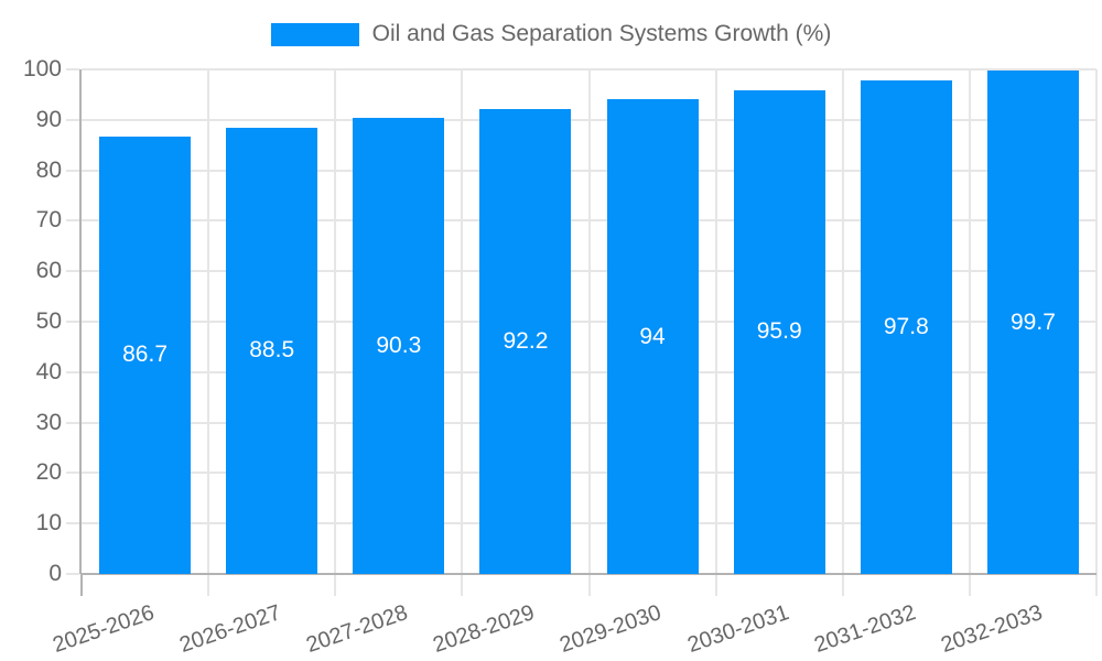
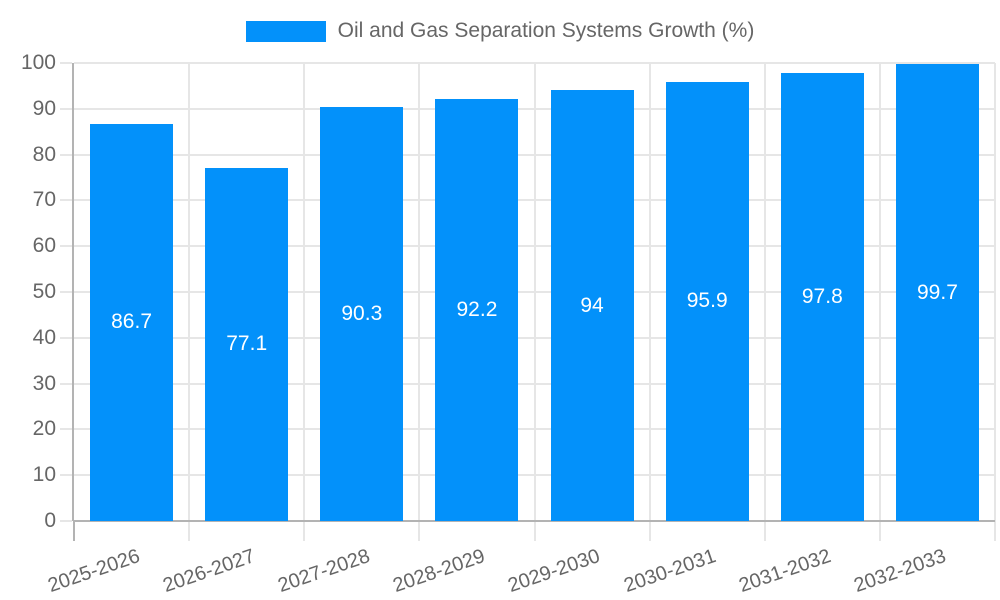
2026-2027: 88.5 -> 77.1
